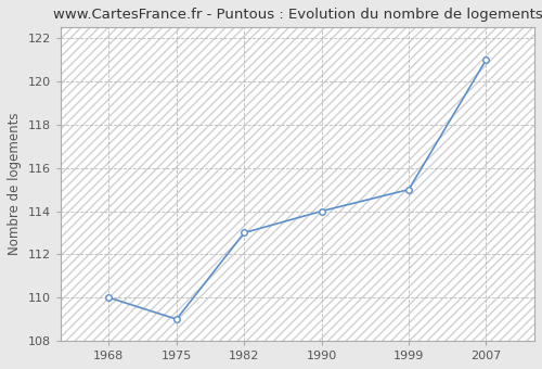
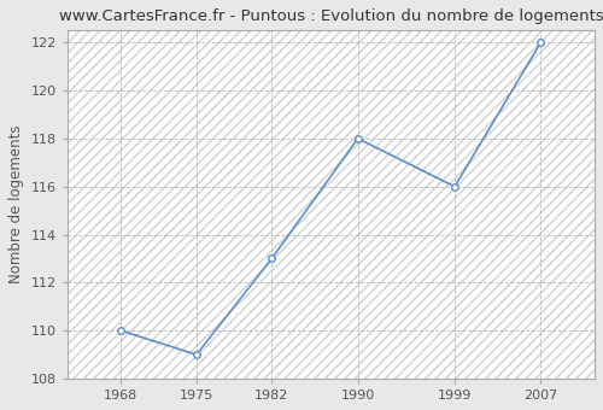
1990: 114 -> 118
1999: 115 -> 116
2007: 121 -> 122
